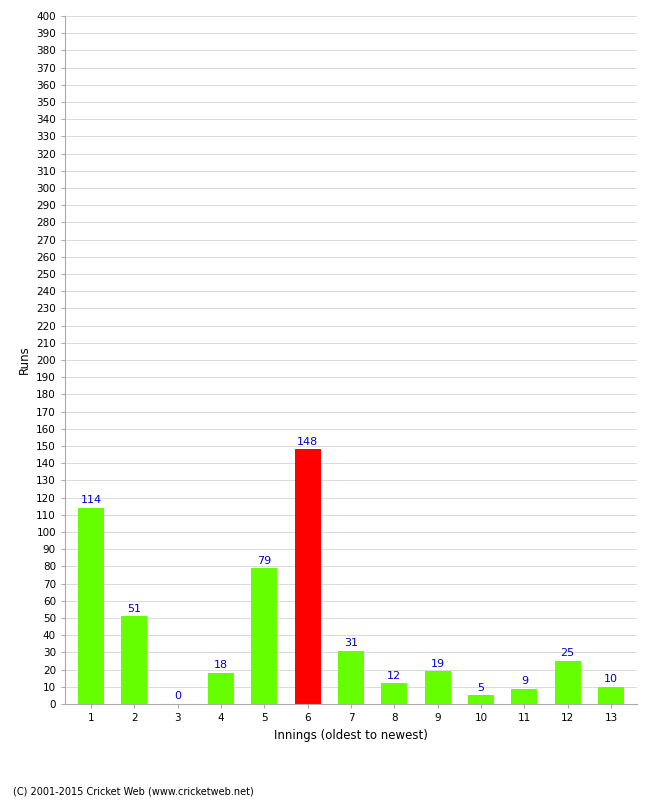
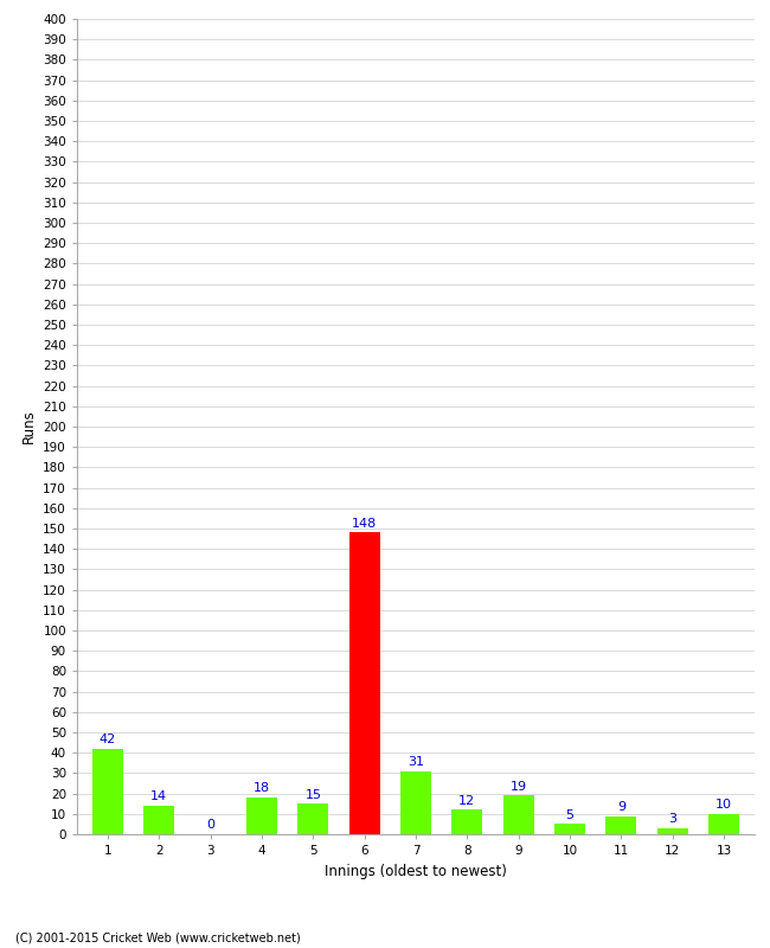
1: 114 -> 42
2: 51 -> 14
5: 79 -> 15
12: 25 -> 3
